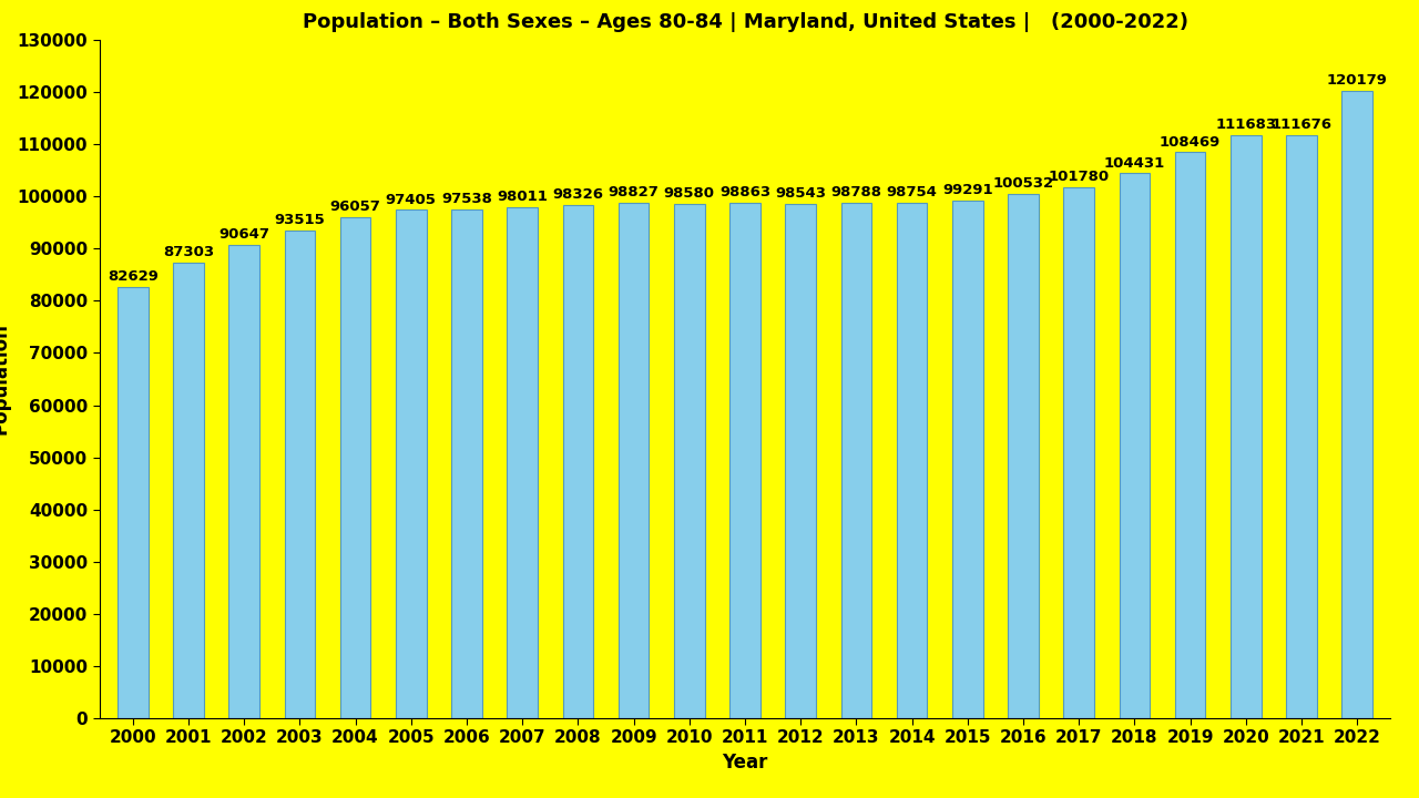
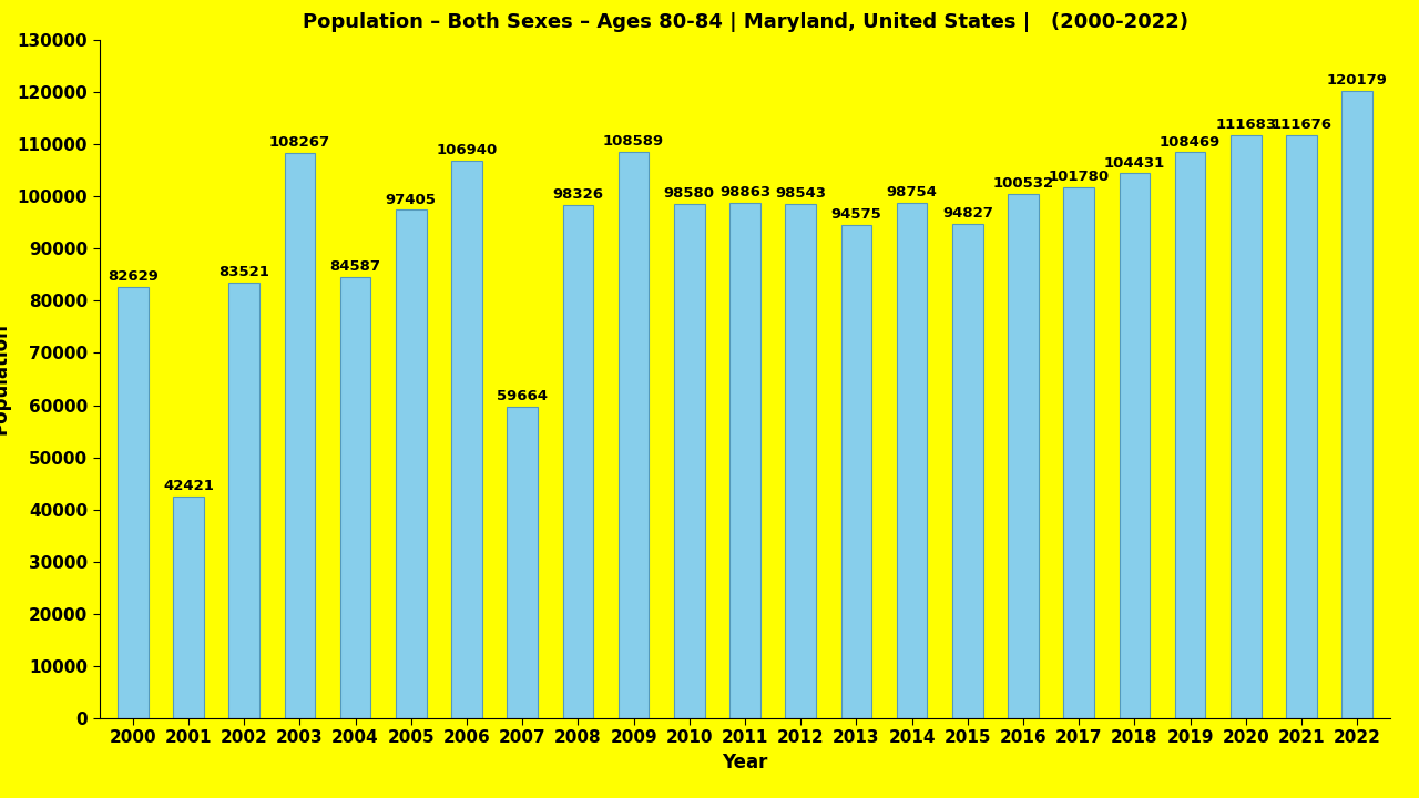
2001: 87303 -> 42421
2002: 90647 -> 83521
2003: 93515 -> 108267
2004: 96057 -> 84587
2006: 97538 -> 106940
2007: 98011 -> 59664
2009: 98827 -> 108589
2013: 98788 -> 94575
2015: 99291 -> 94827
